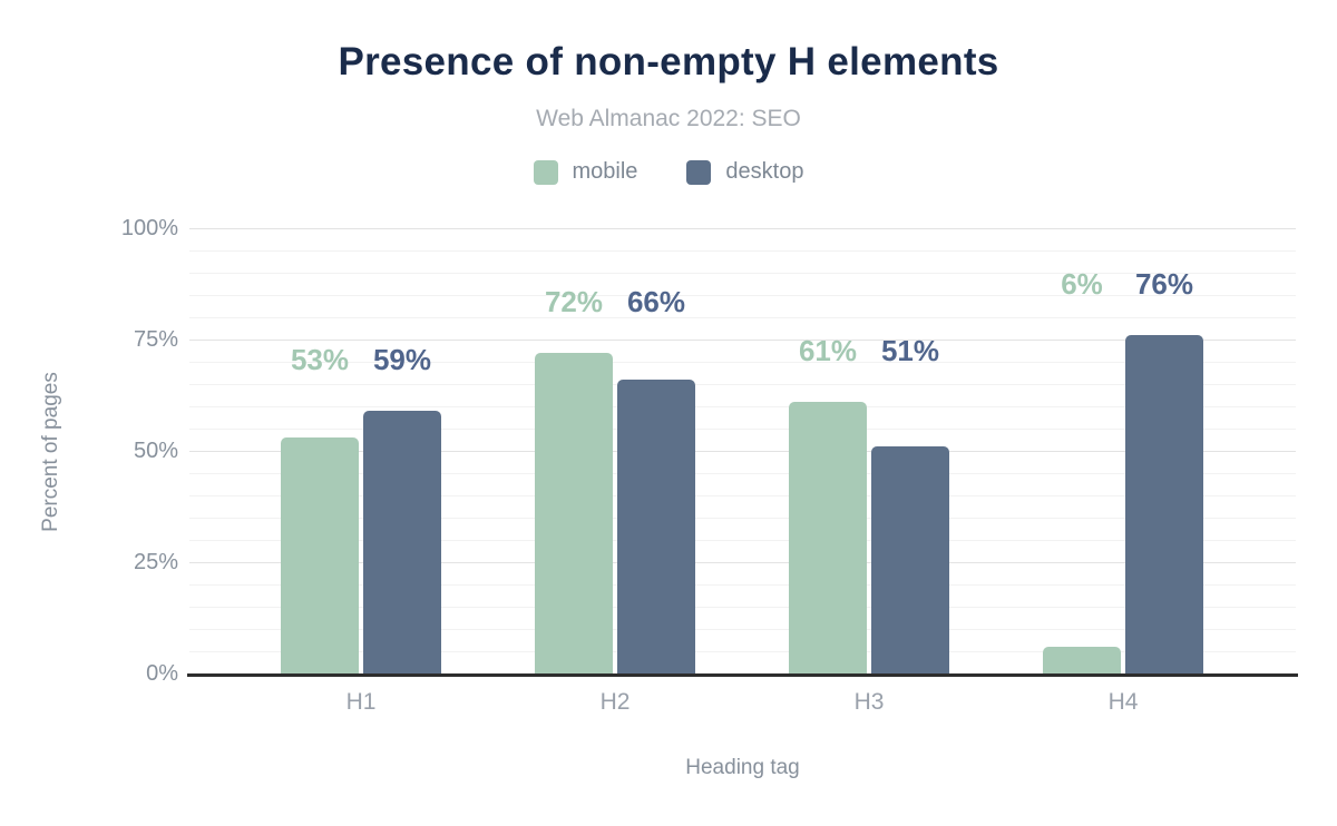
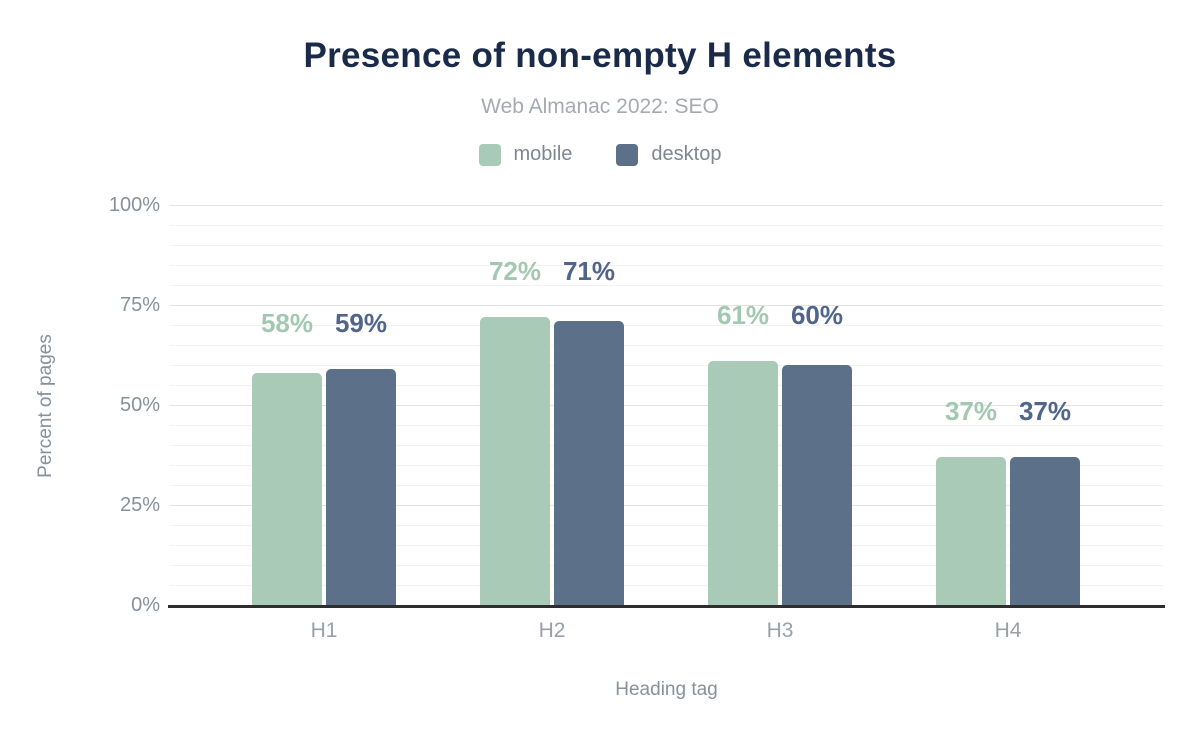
mobile/H1: 53% -> 58%
desktop/H2: 66% -> 71%
desktop/H3: 51% -> 60%
mobile/H4: 6% -> 37%
desktop/H4: 76% -> 37%
